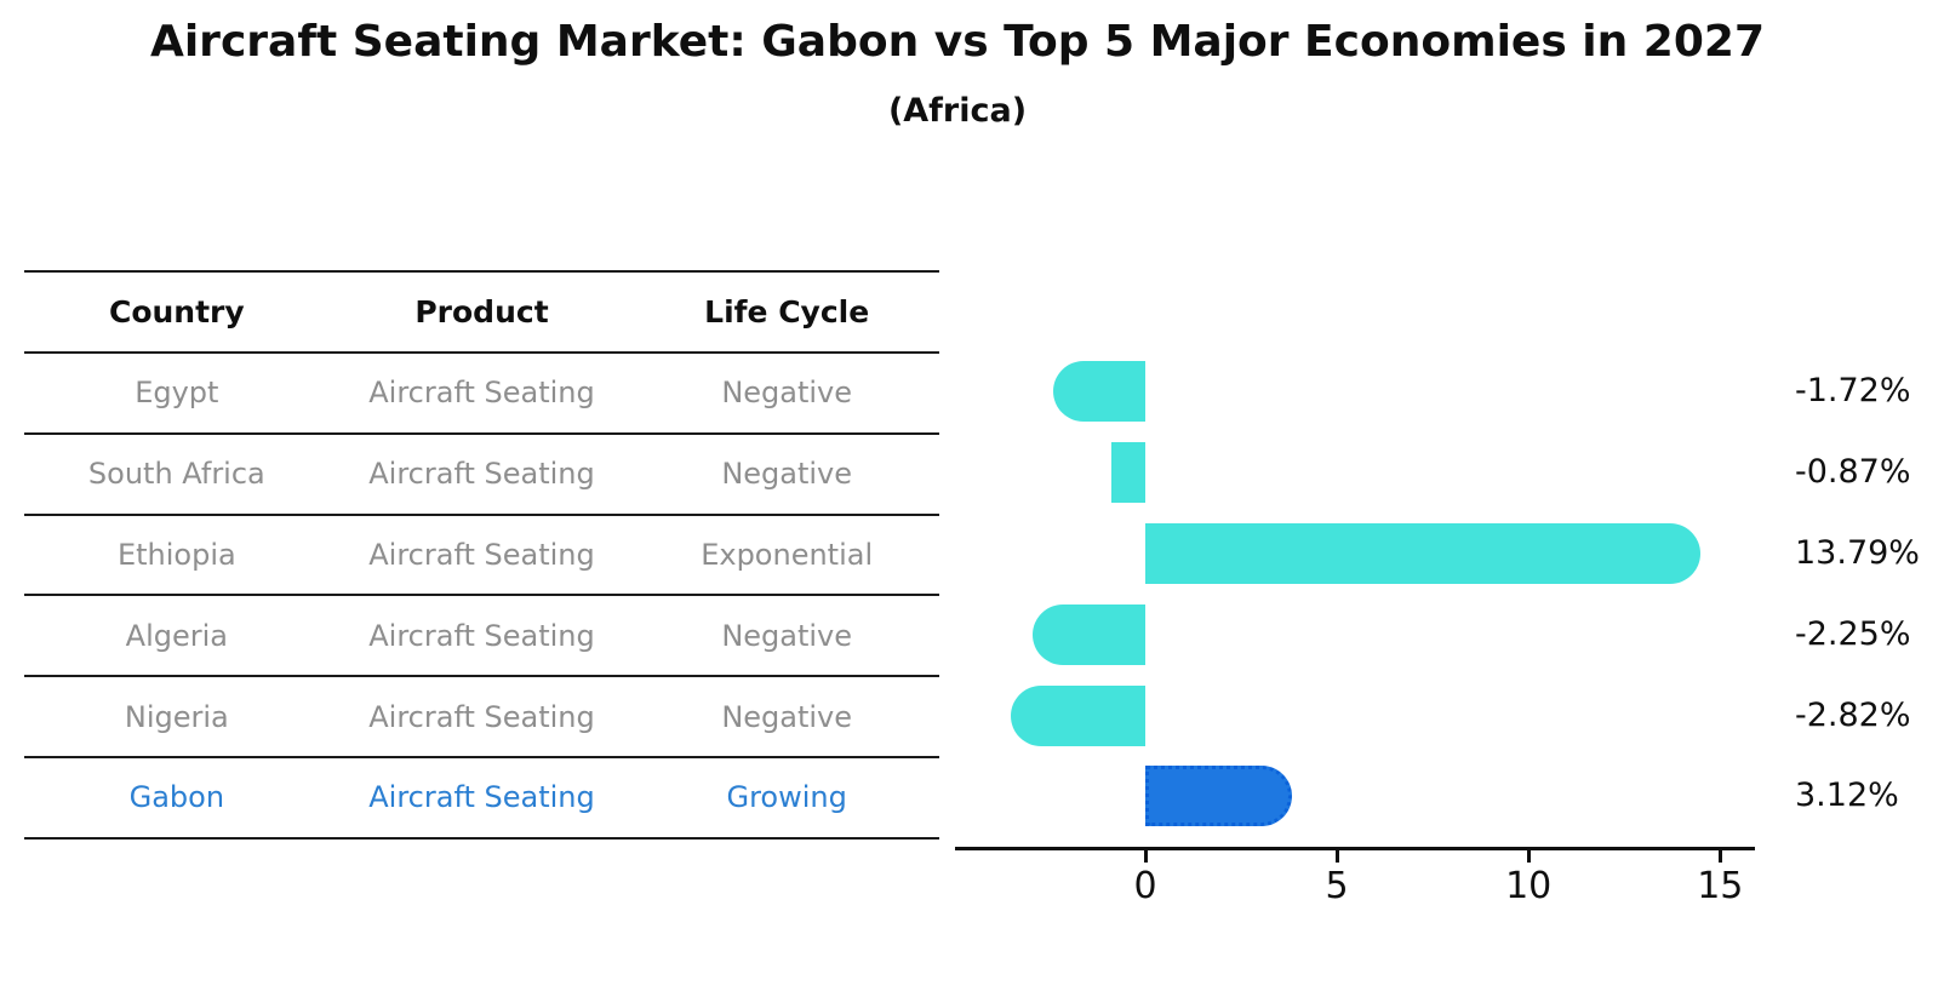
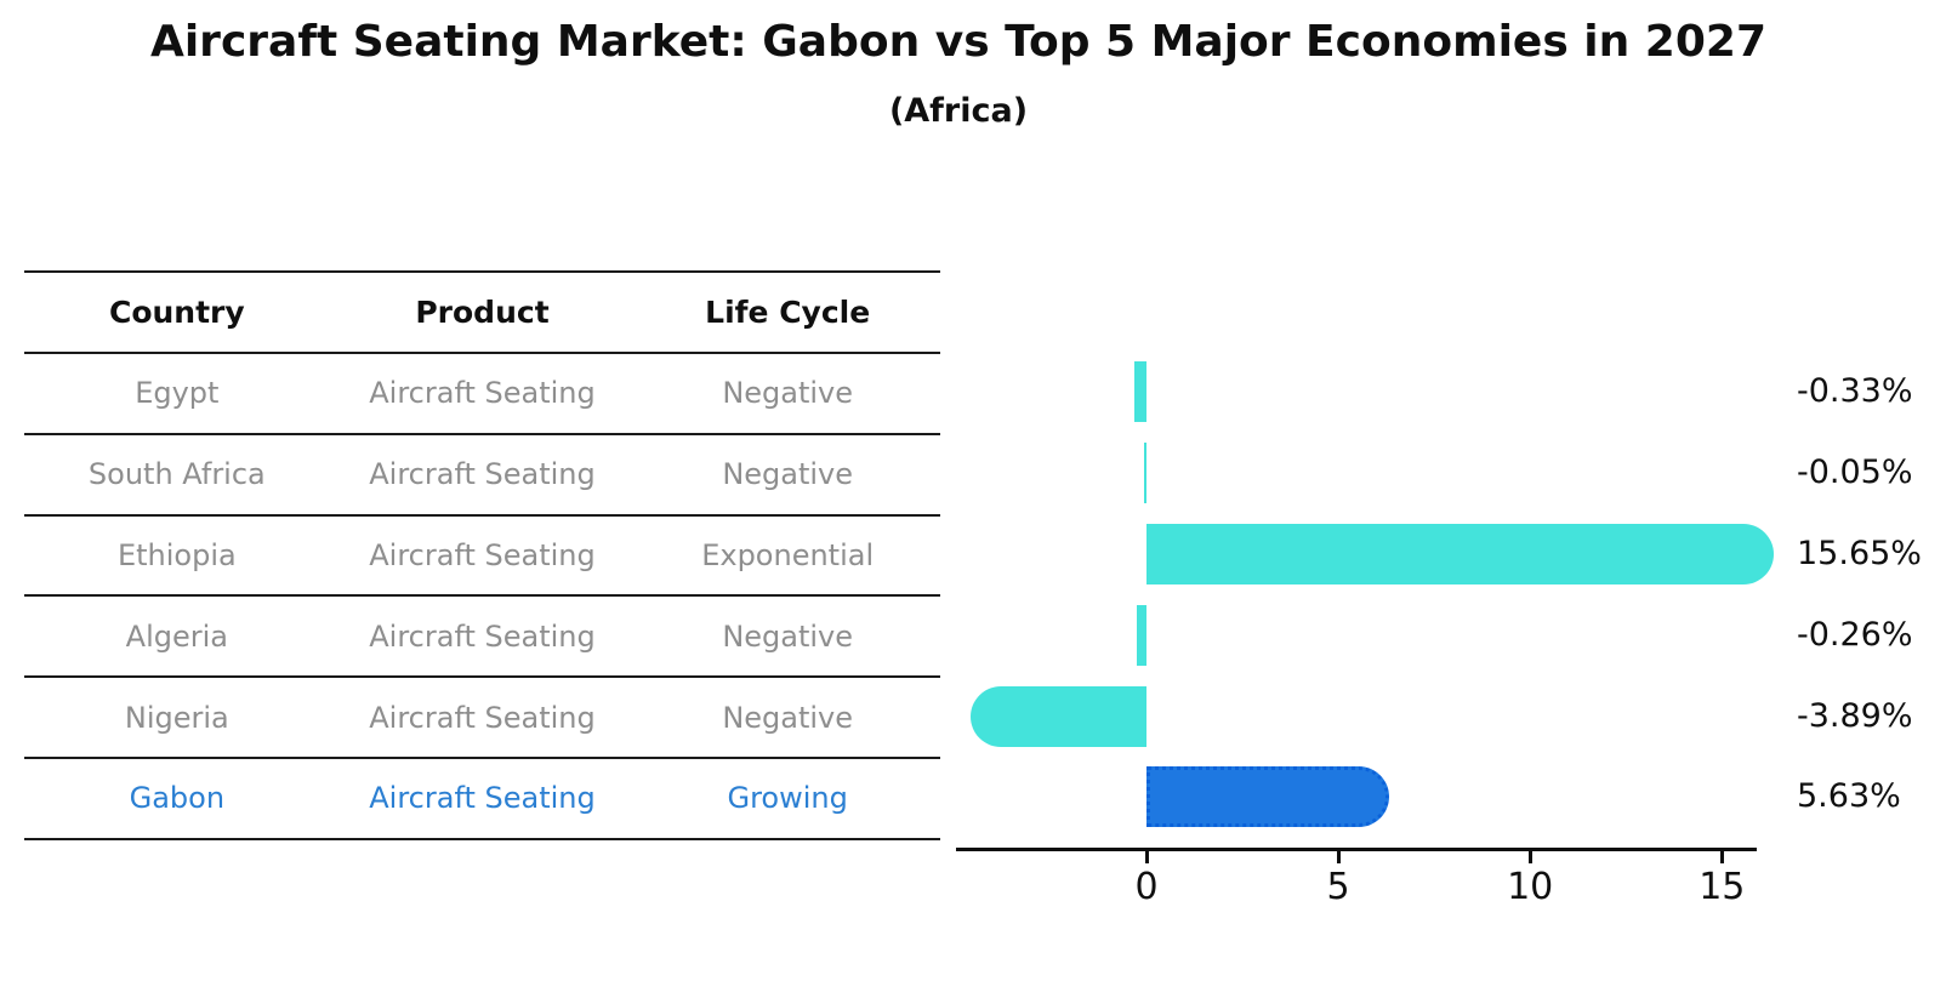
Egypt: -1.72% -> -0.33%
South Africa: -0.87% -> -0.05%
Ethiopia: 13.79% -> 15.65%
Algeria: -2.25% -> -0.26%
Nigeria: -2.82% -> -3.89%
Gabon: 3.12% -> 5.63%
